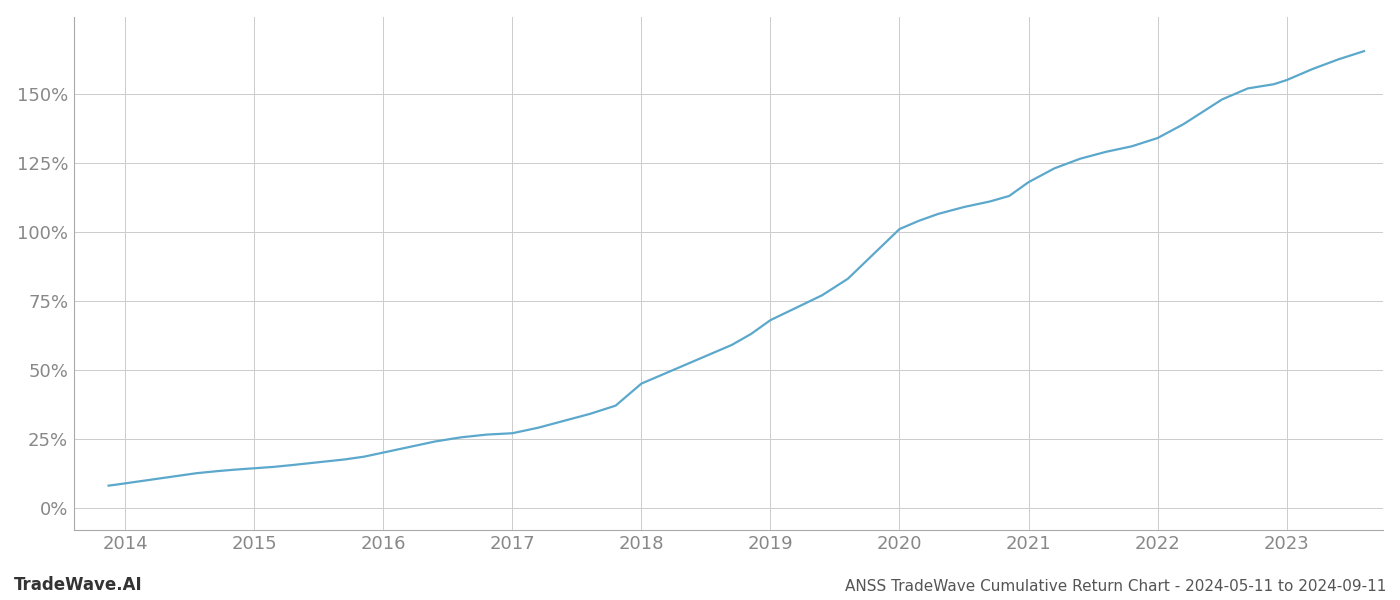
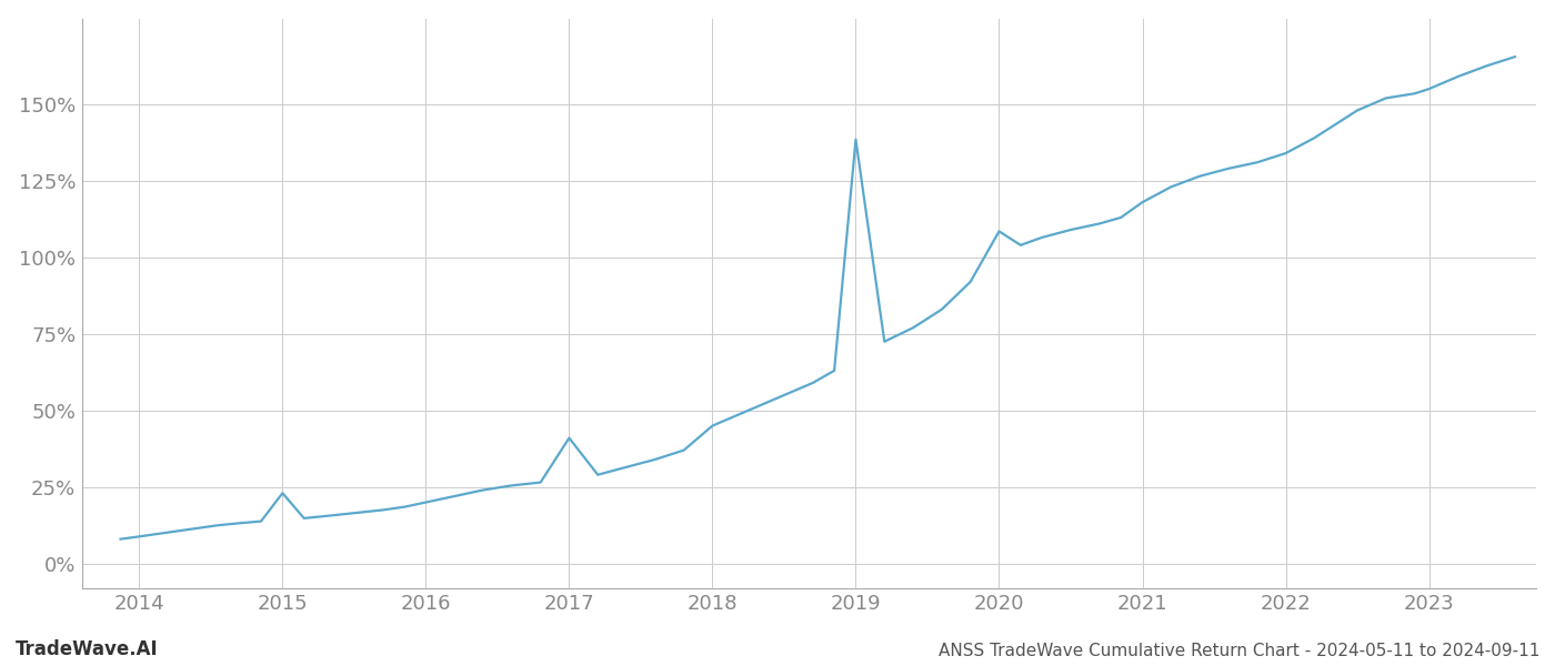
2015: 14.3% -> 23.0%
2017: 27.0% -> 41.0%
2019: 68.0% -> 138.5%
2020: 101.0% -> 108.5%
